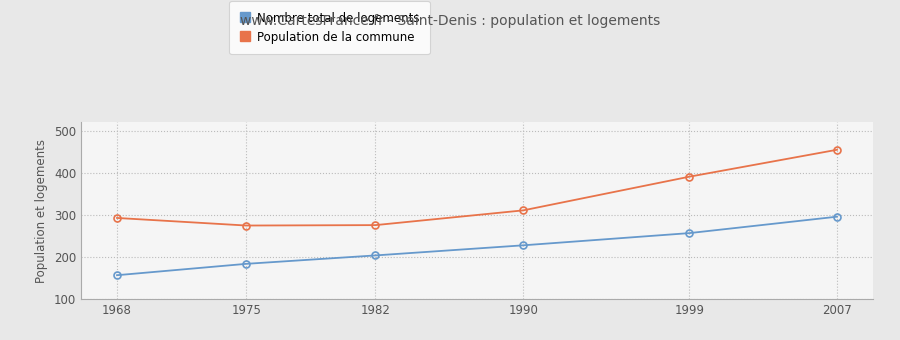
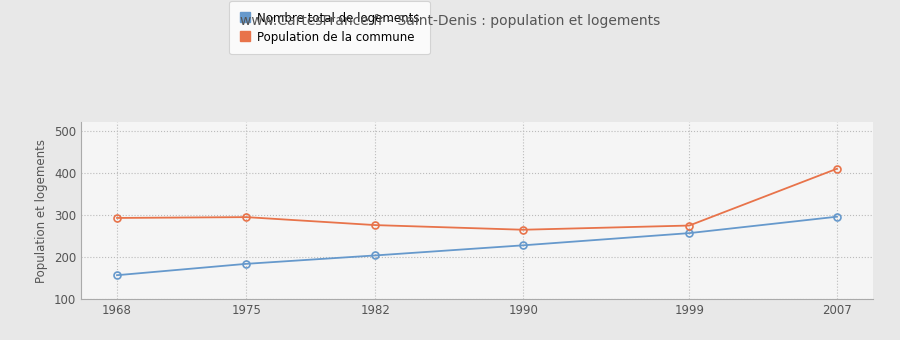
Population de la commune/1975: 275 -> 295
Population de la commune/1990: 311 -> 265
Population de la commune/1999: 391 -> 275
Population de la commune/2007: 455 -> 410
